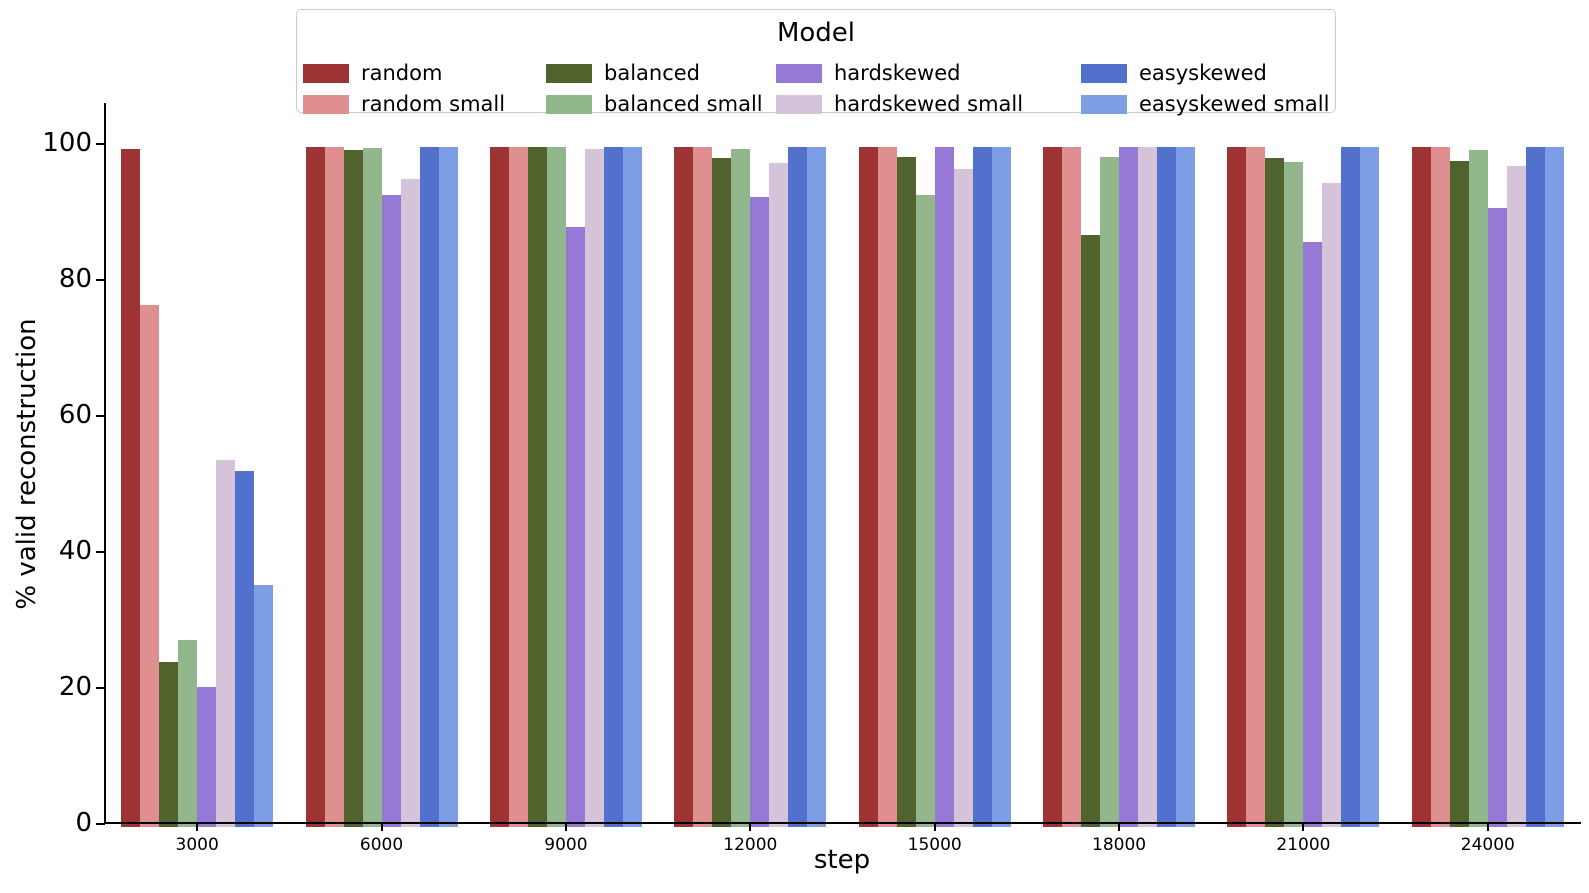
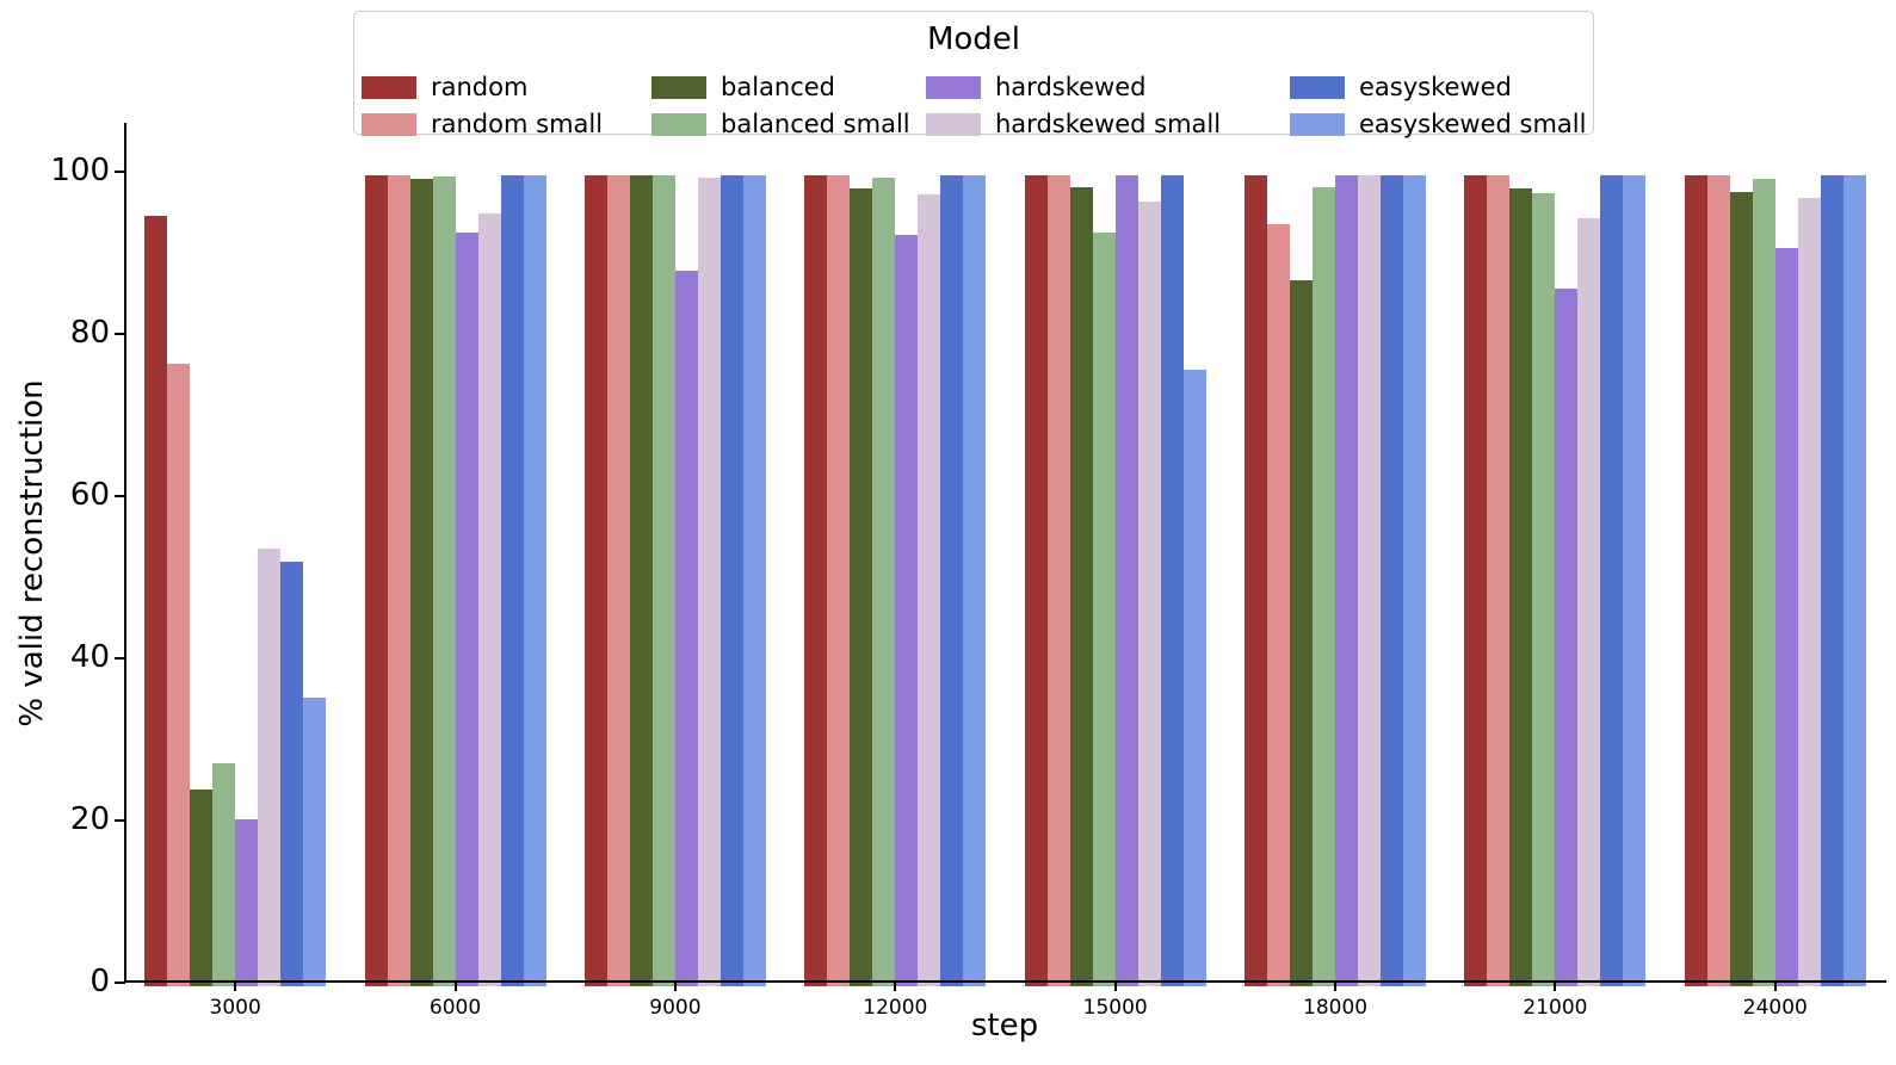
random/3000: 100 -> 95
easyskewed small/15000: 100 -> 76
random small/18000: 100 -> 94
